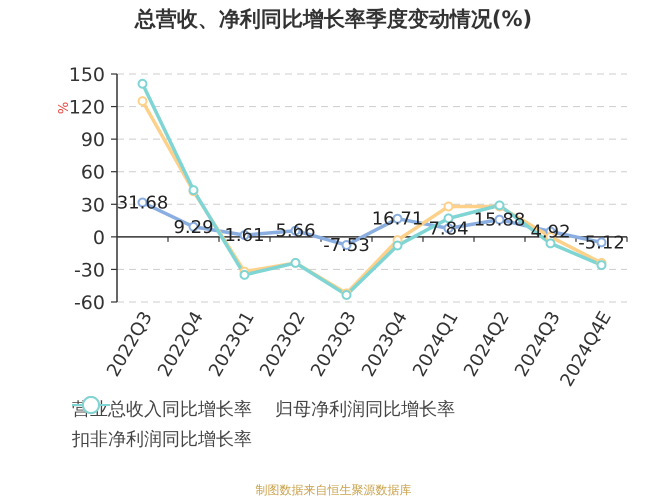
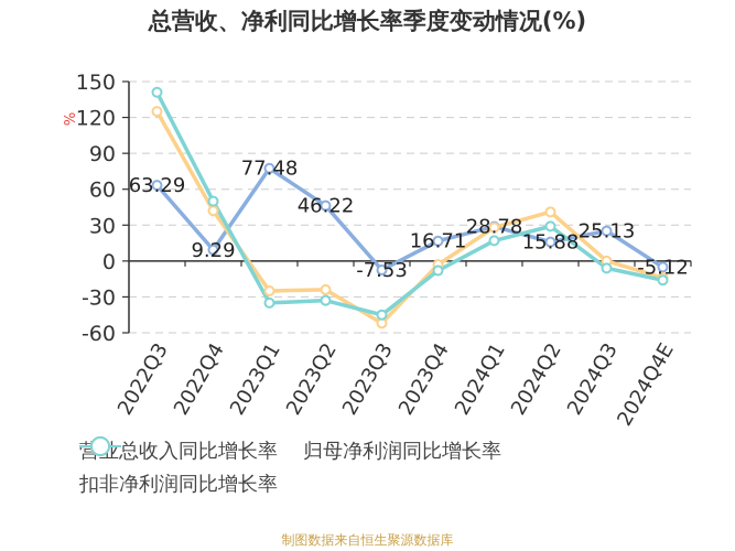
营业总收入同比增长率/2022Q3: 31.68 -> 63.29
扣非净利润同比增长率/2022Q4: 43 -> 50
营业总收入同比增长率/2023Q1: 1.61 -> 77.48
归母净利润同比增长率/2023Q1: -32 -> -25
营业总收入同比增长率/2023Q2: 5.66 -> 46.22
扣非净利润同比增长率/2023Q2: -24 -> -33
扣非净利润同比增长率/2023Q3: -54 -> -45
营业总收入同比增长率/2024Q1: 7.84 -> 28.78
归母净利润同比增长率/2024Q2: 28 -> 41
营业总收入同比增长率/2024Q3: 4.92 -> 25.13
归母净利润同比增长率/2024Q4E: -24 -> -14
扣非净利润同比增长率/2024Q4E: -26 -> -16
